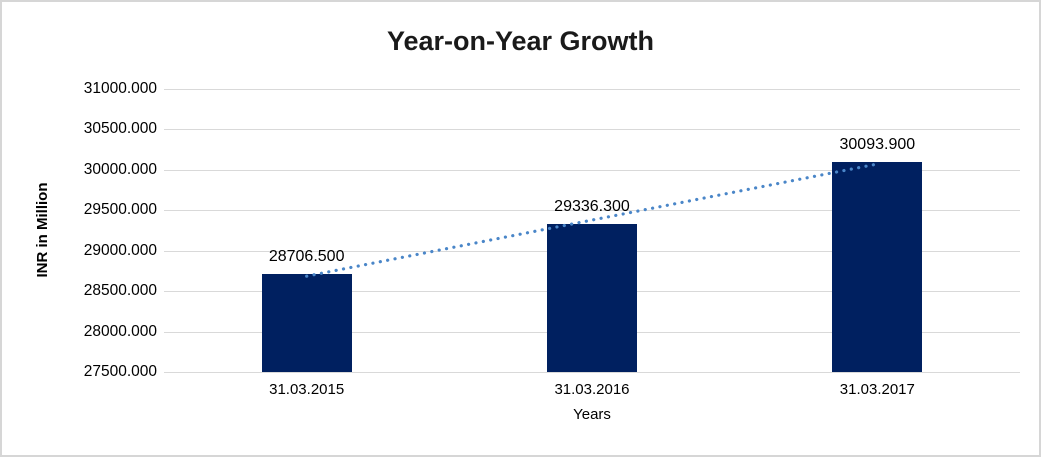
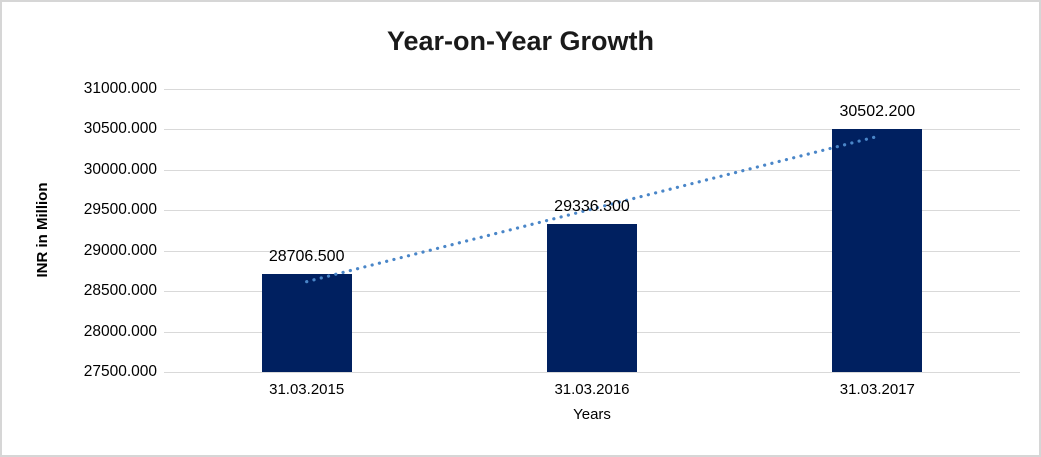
31.03.2017: 30093.900 -> 30502.200
